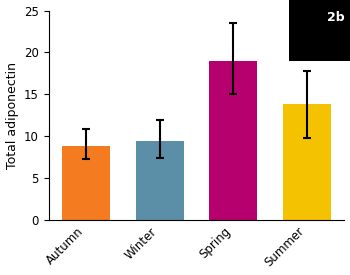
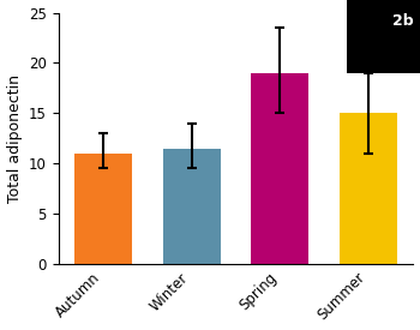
Autumn: 8.8 -> 11.0
Winter: 9.4 -> 11.5
Summer: 13.8 -> 15.0
